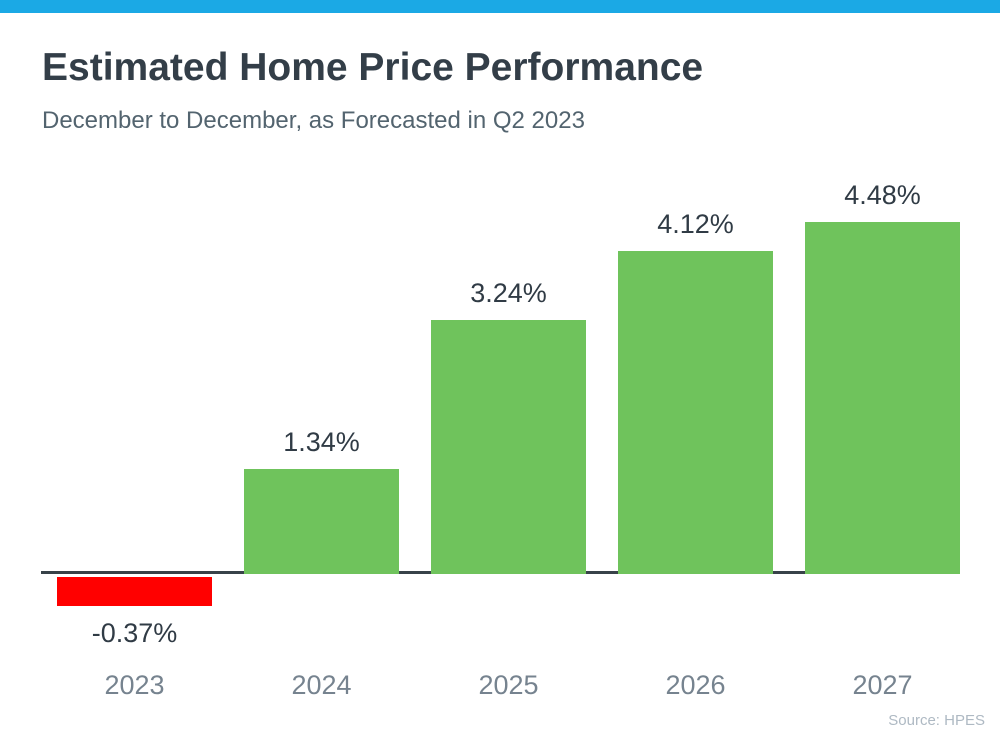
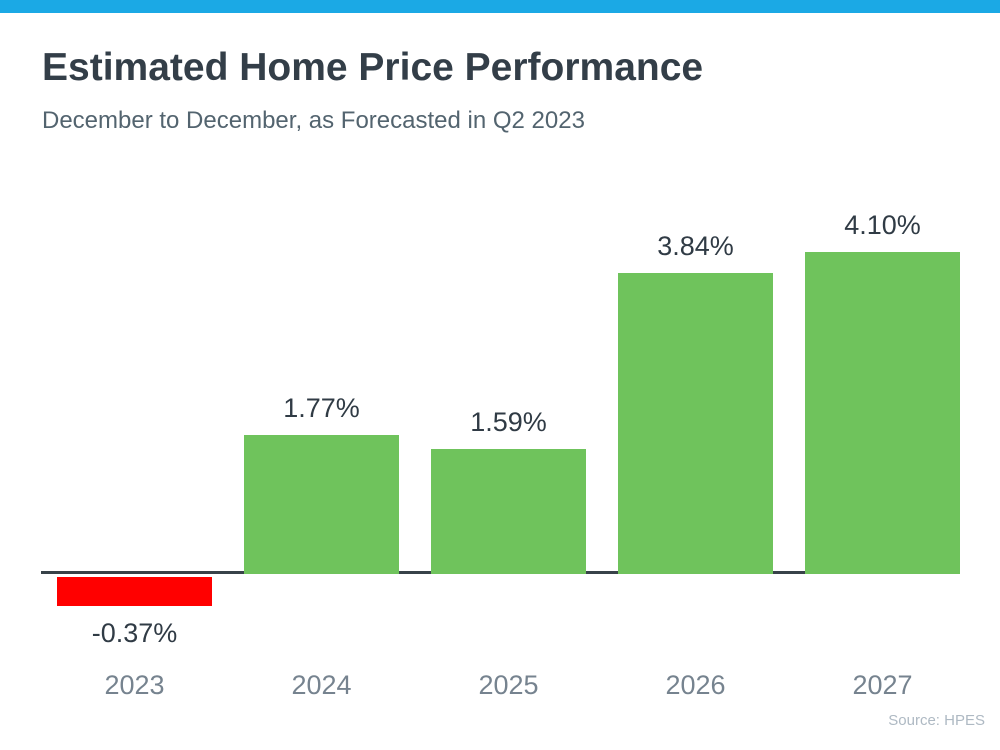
2024: 1.34% -> 1.77%
2025: 3.24% -> 1.59%
2026: 4.12% -> 3.84%
2027: 4.48% -> 4.10%
